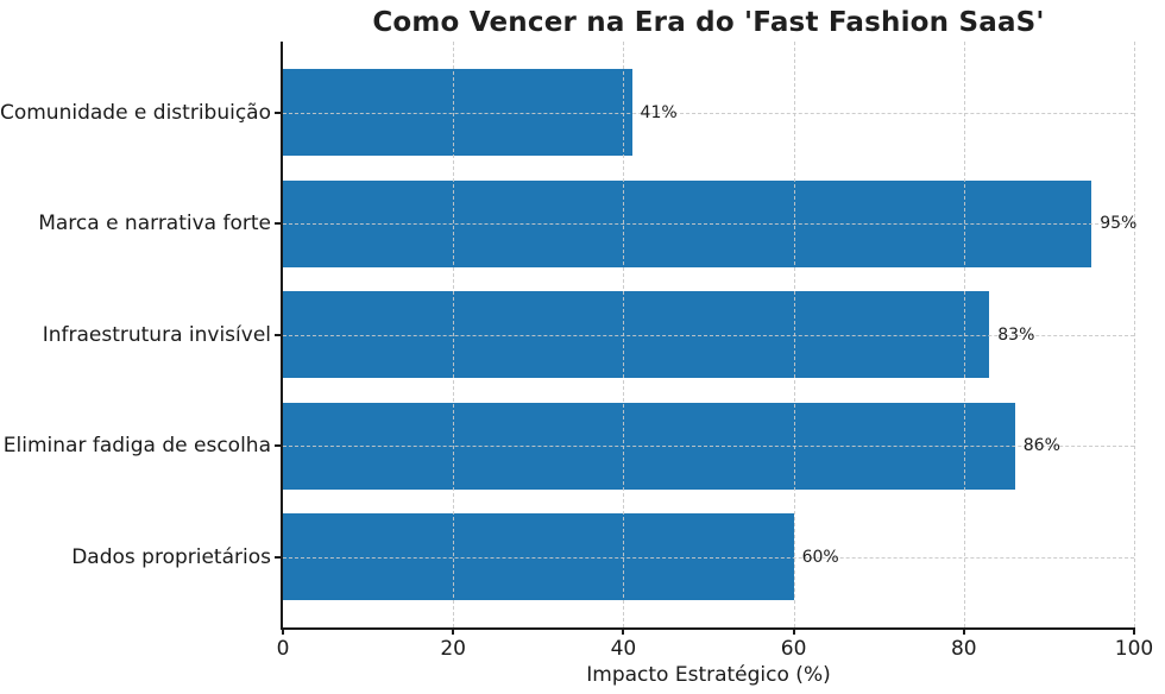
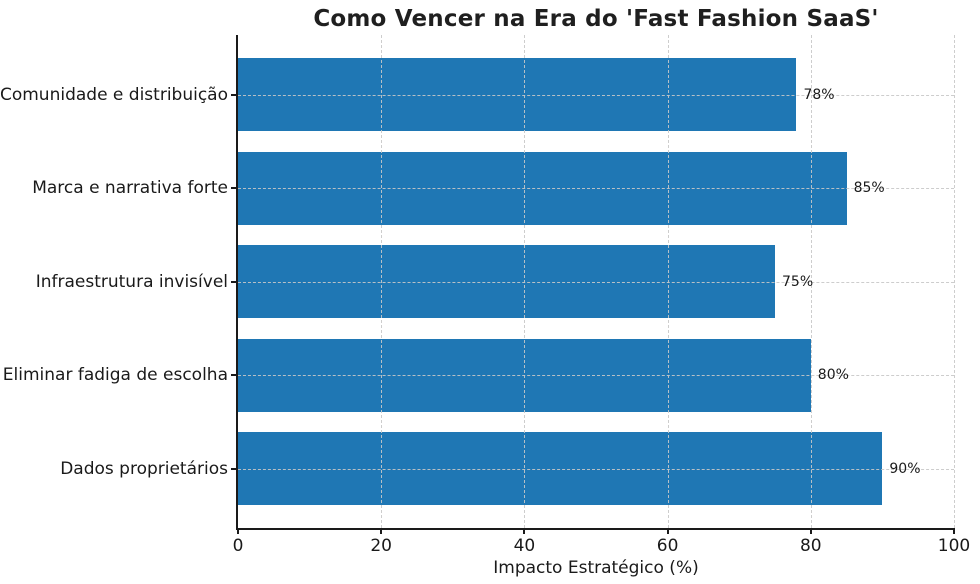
Comunidade e distribuição: 41% -> 78%
Marca e narrativa forte: 95% -> 85%
Infraestrutura invisível: 83% -> 75%
Eliminar fadiga de escolha: 86% -> 80%
Dados proprietários: 60% -> 90%
